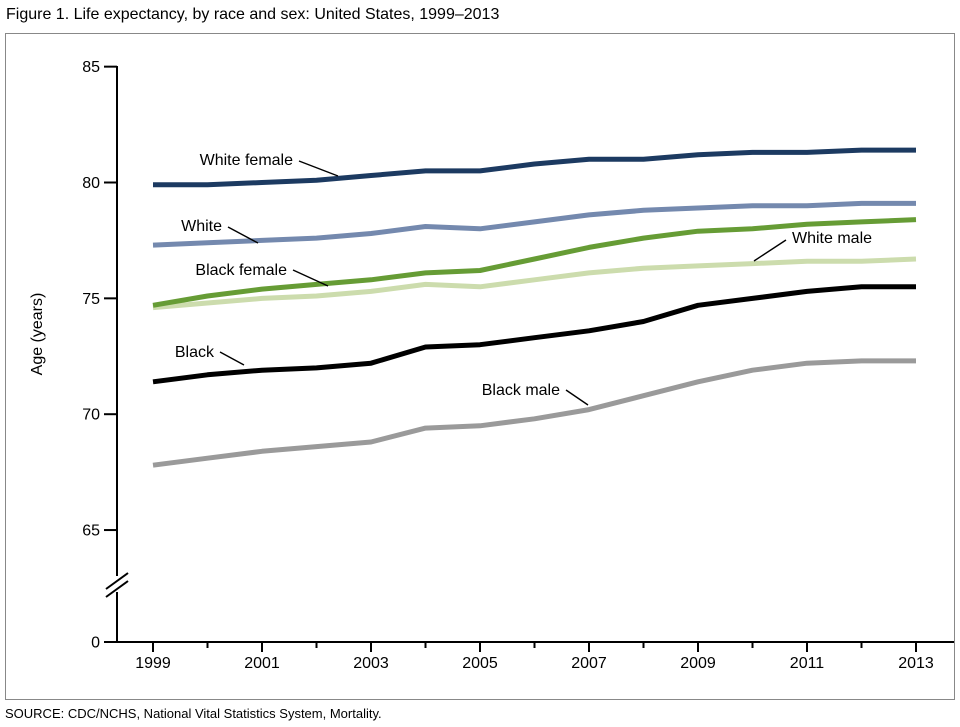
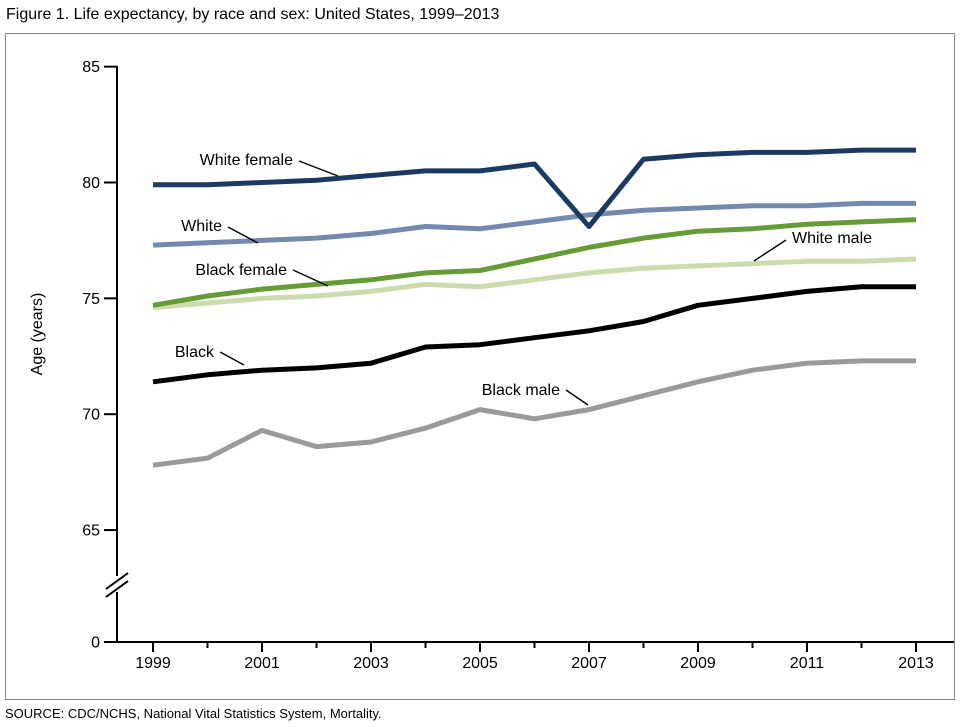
Black male/2001: 68.4 -> 69.3
Black male/2005: 69.5 -> 70.2
White female/2007: 81.0 -> 78.1
